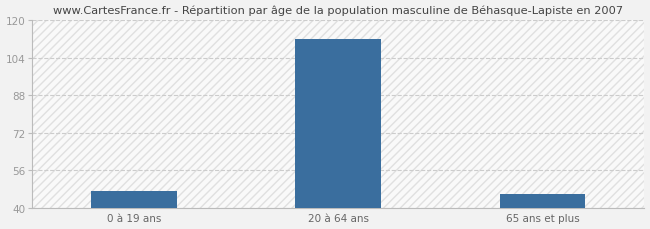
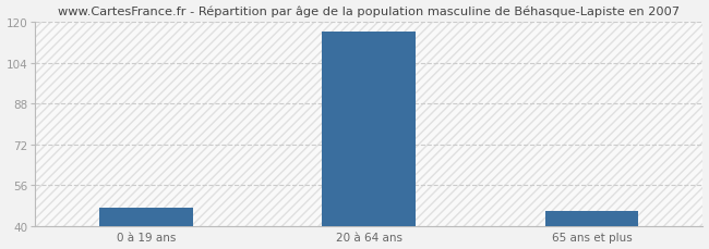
20 à 64 ans: 112 -> 116
